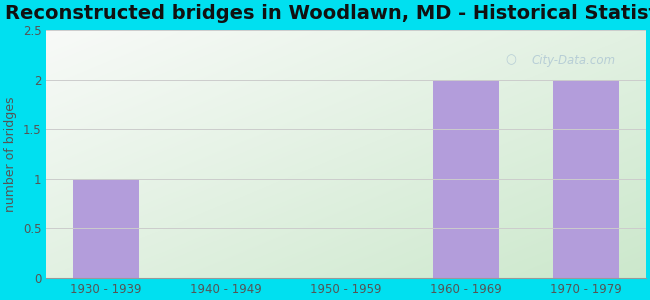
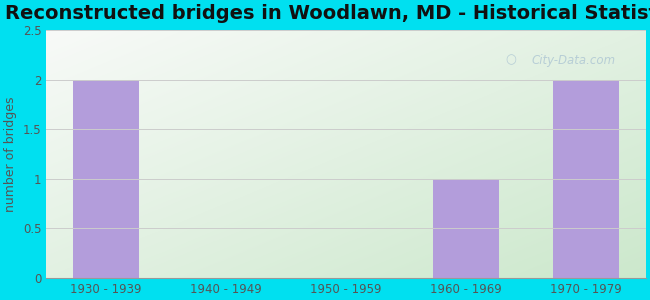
1930 - 1939: 1 -> 2
1960 - 1969: 2 -> 1
